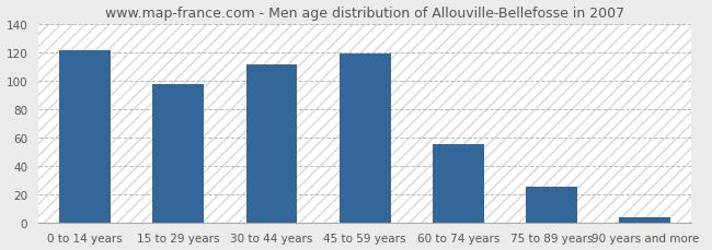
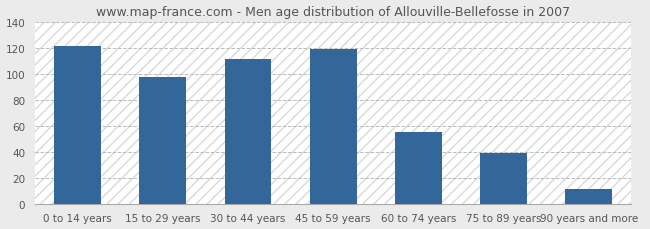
75 to 89 years: 25 -> 39
90 years and more: 4 -> 11
